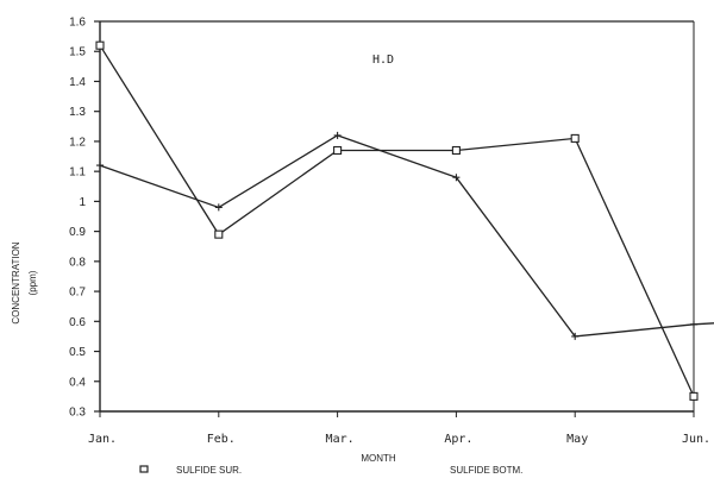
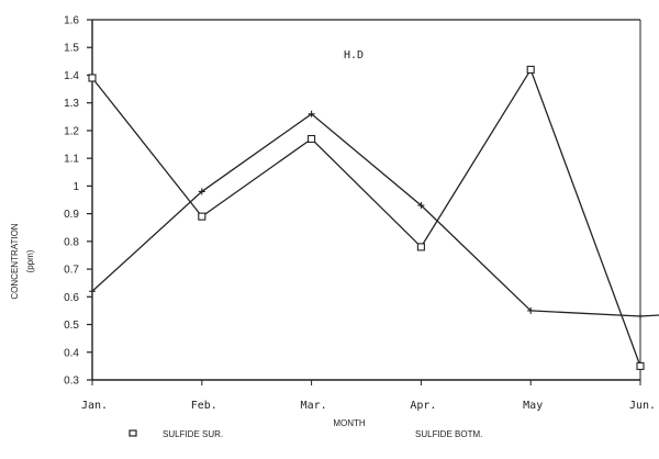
SULFIDE SUR./Jan.: 1.52 -> 1.39
SULFIDE BOTM./Jan.: 1.12 -> 0.62
SULFIDE BOTM./Mar.: 1.22 -> 1.26
SULFIDE SUR./Apr.: 1.17 -> 0.78
SULFIDE BOTM./Apr.: 1.08 -> 0.93
SULFIDE SUR./May: 1.21 -> 1.42
SULFIDE BOTM./Jun.: 0.59 -> 0.53
